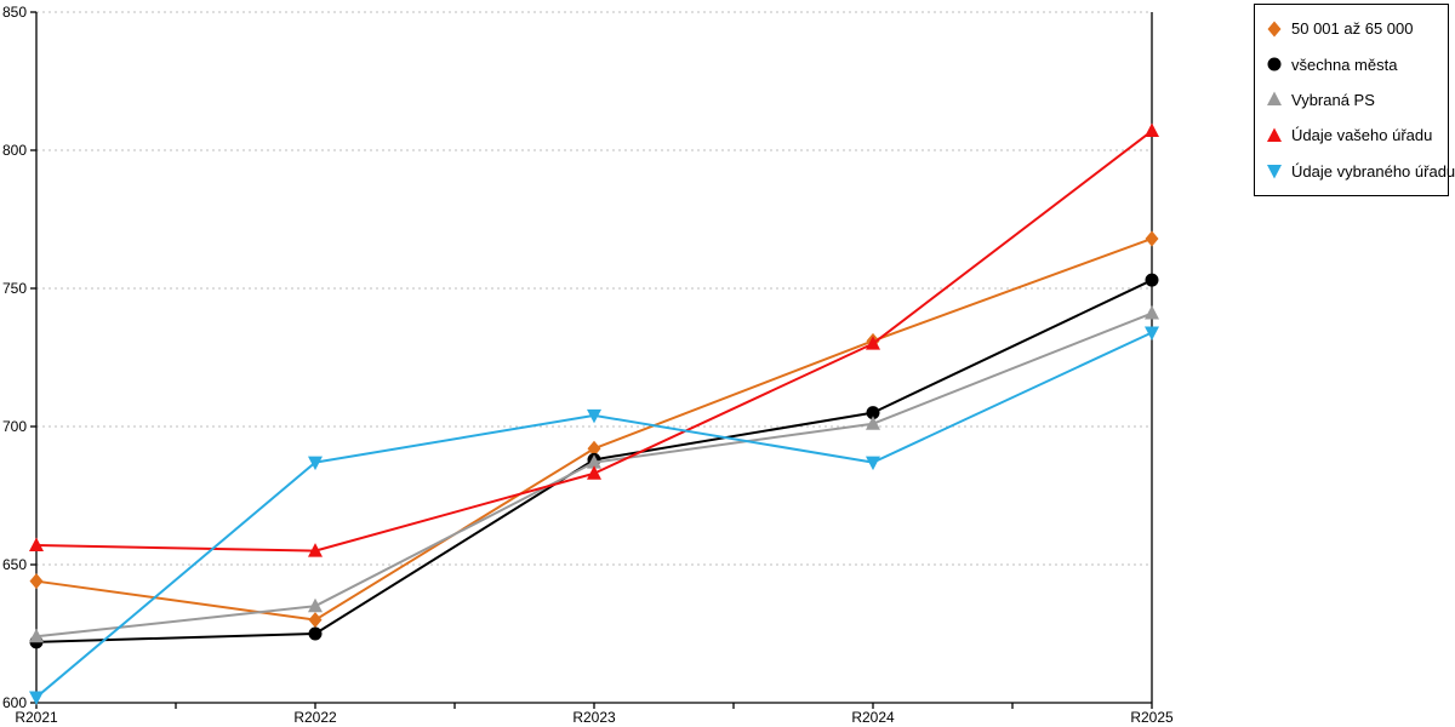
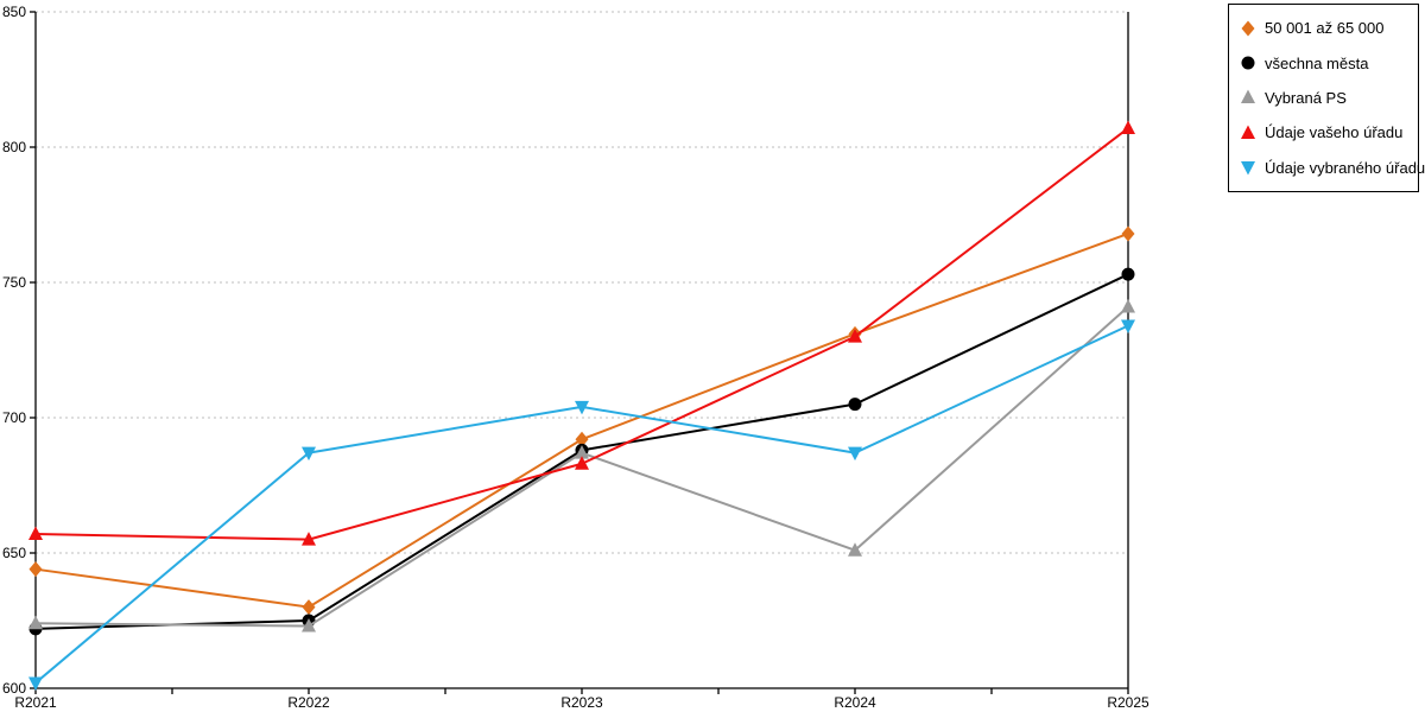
Vybraná PS/R2022: 635 -> 623
Vybraná PS/R2024: 701 -> 651
